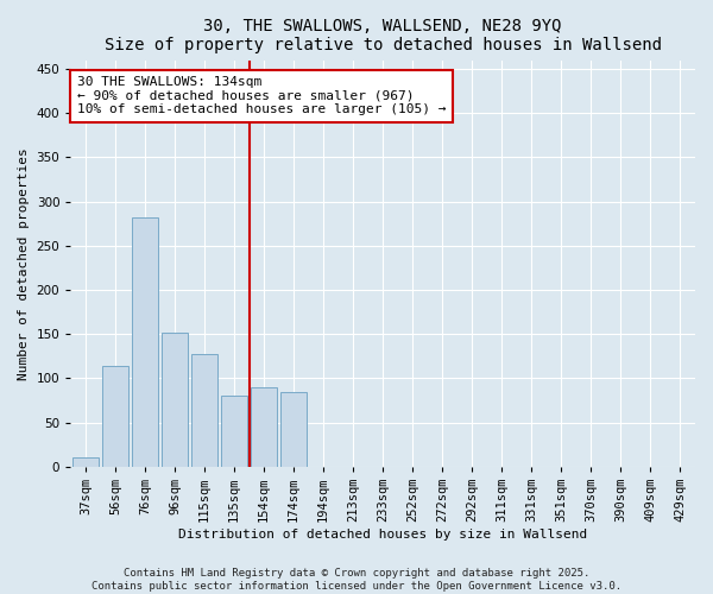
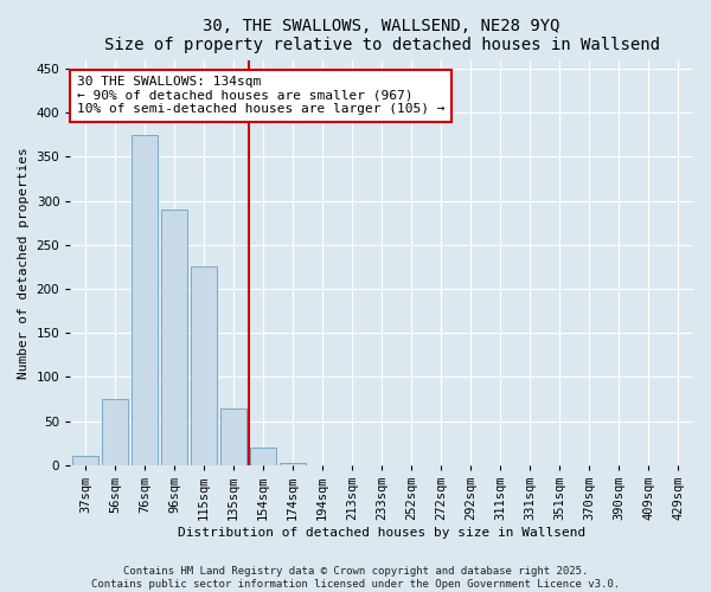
56sqm: 114 -> 75
76sqm: 282 -> 375
96sqm: 152 -> 290
115sqm: 128 -> 225
135sqm: 80 -> 65
154sqm: 90 -> 20
174sqm: 84 -> 2
